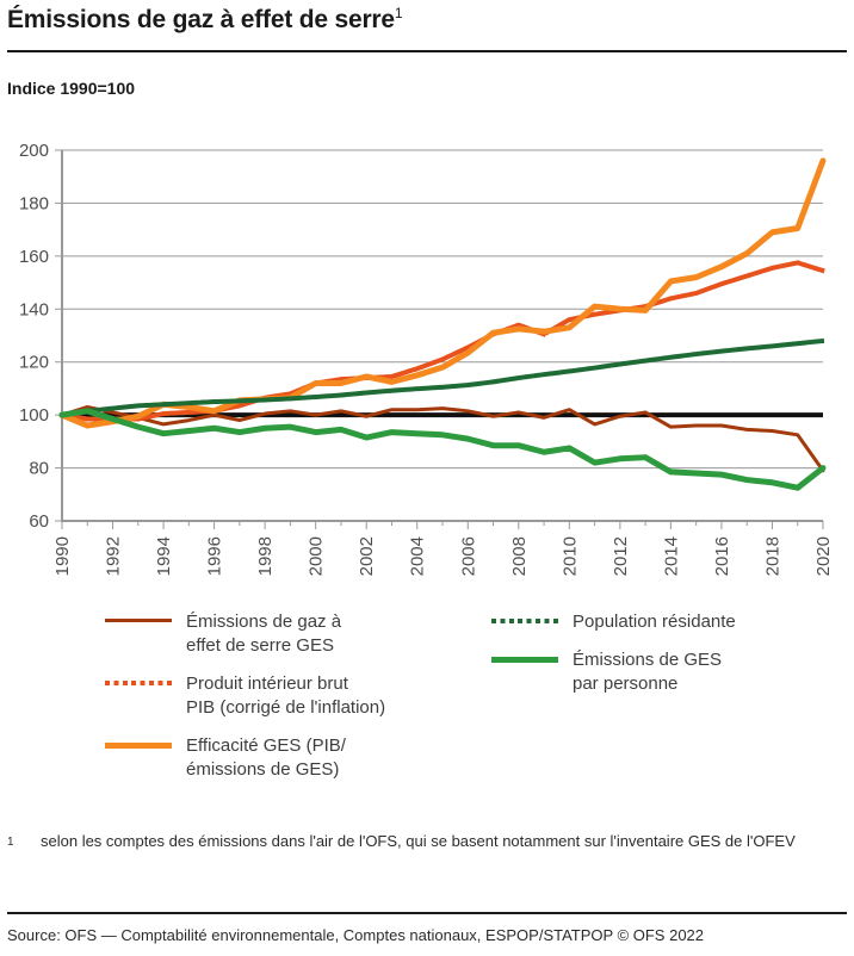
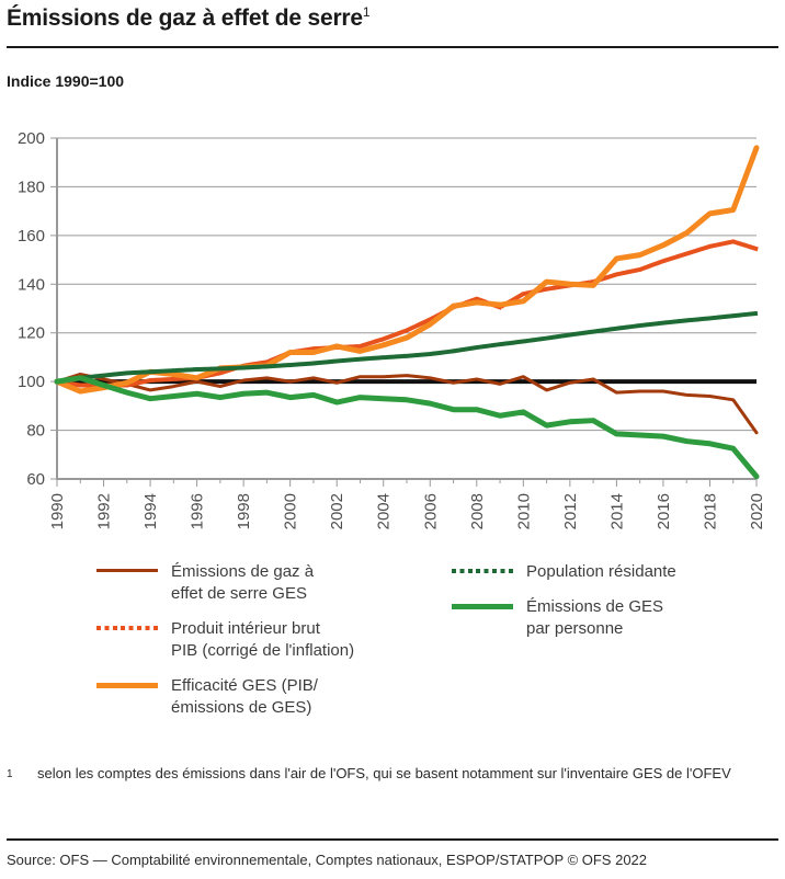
Émissions de GES par personne/2020: 80 -> 61
